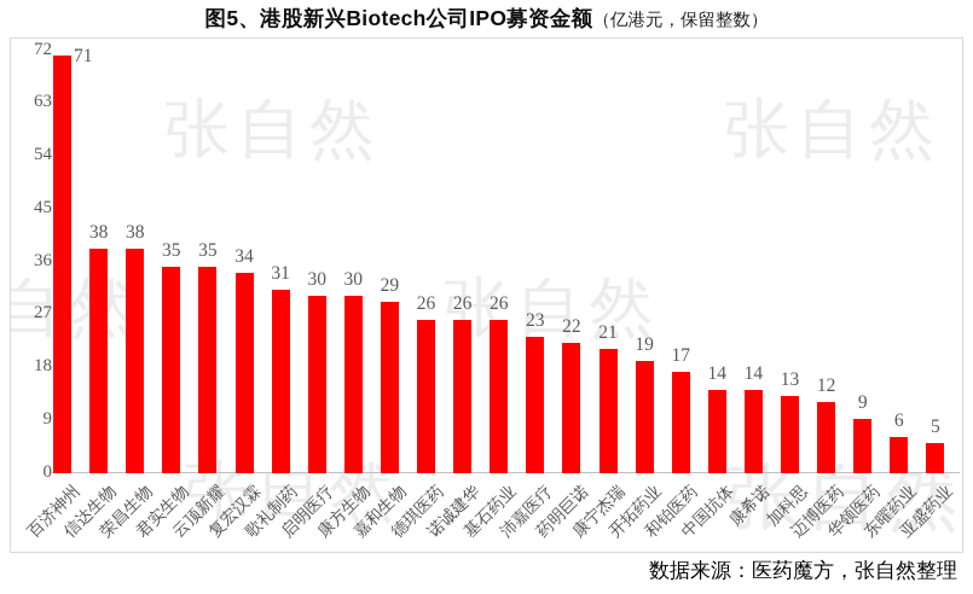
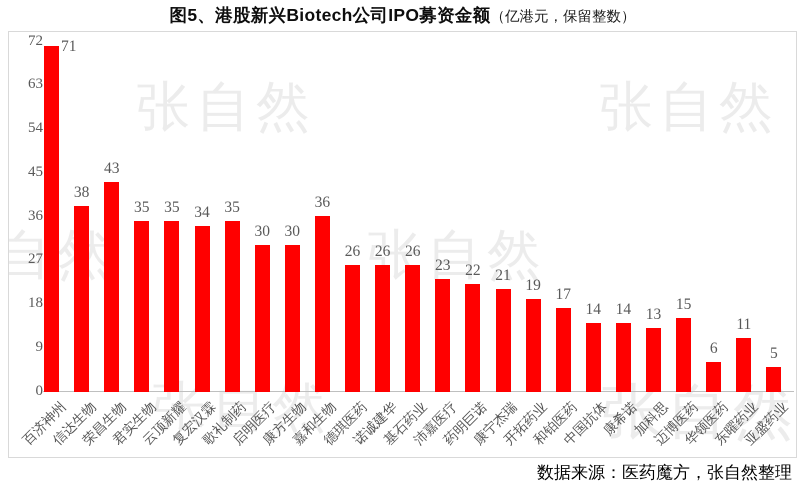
荣昌生物: 38 -> 43
歌礼制药: 31 -> 35
嘉和生物: 29 -> 36
迈博医药: 12 -> 15
华领医药: 9 -> 6
东曜药业: 6 -> 11
